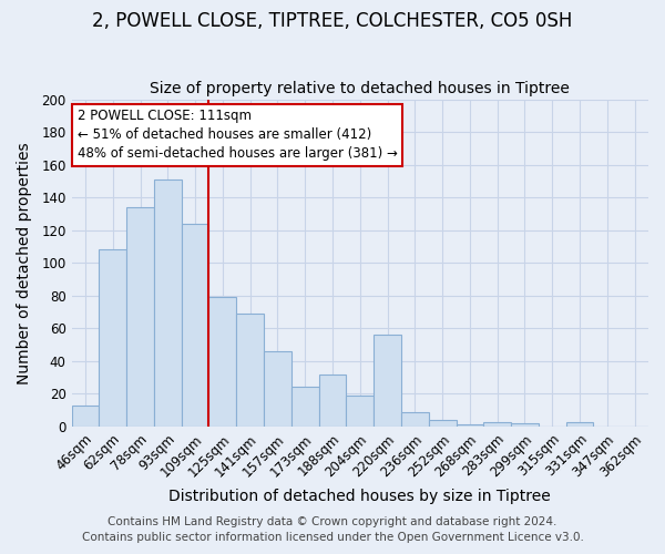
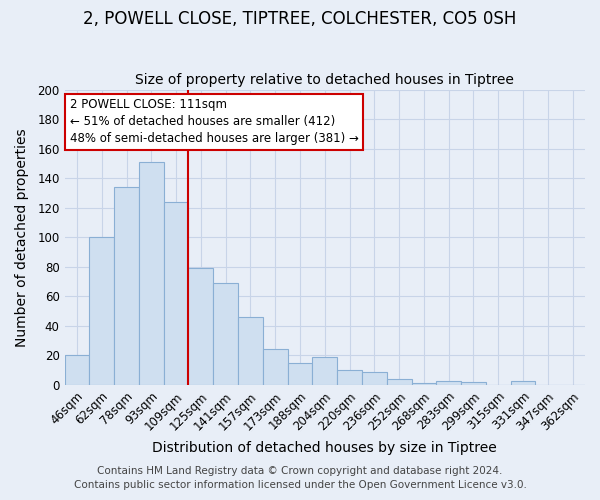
46sqm: 13 -> 20
62sqm: 108 -> 100
188sqm: 32 -> 15
220sqm: 56 -> 10
